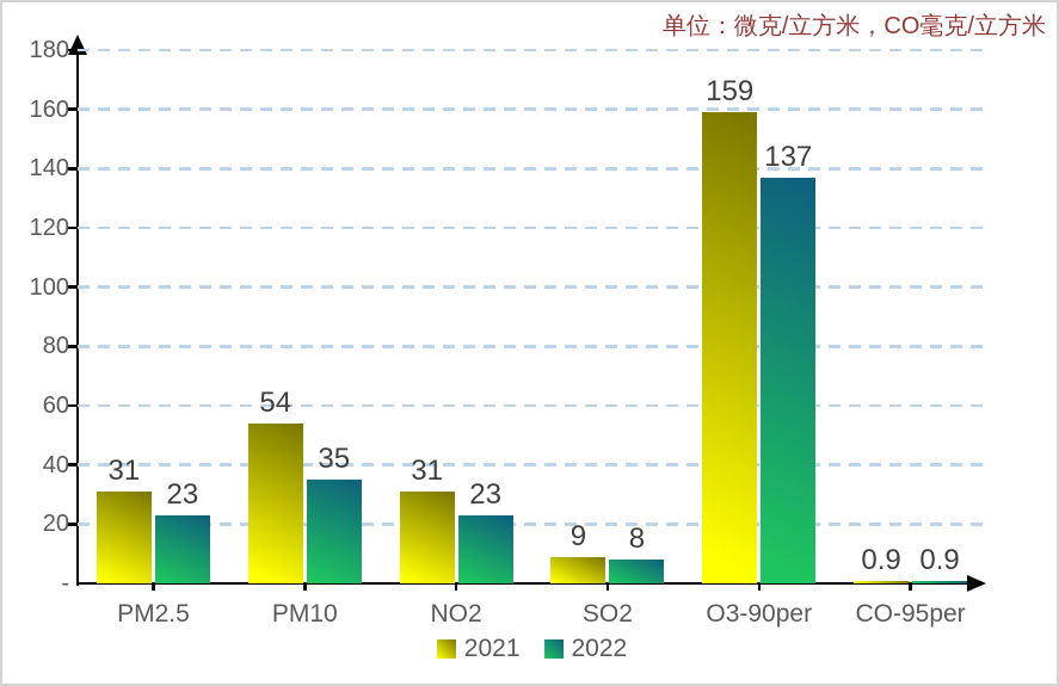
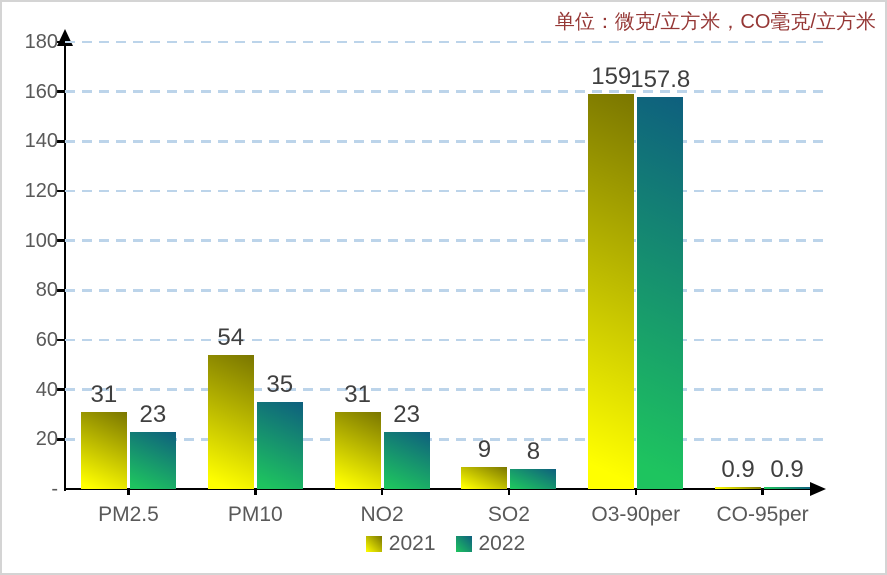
2022/O3-90per: 137 -> 157.8
